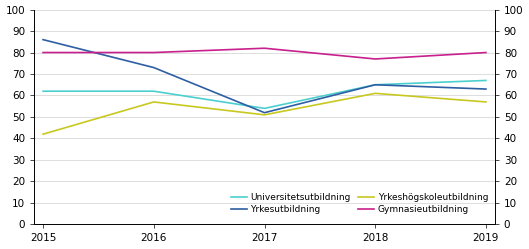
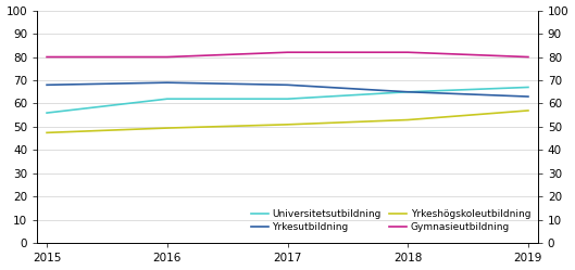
Universitetsutbildning/2015: 62 -> 56
Yrkesutbildning/2015: 86 -> 68
Yrkeshögskoleutbildning/2015: 42.0 -> 47.5
Yrkesutbildning/2016: 73 -> 69
Yrkeshögskoleutbildning/2016: 57.0 -> 49.5
Universitetsutbildning/2017: 54 -> 62
Yrkesutbildning/2017: 52 -> 68
Yrkeshögskoleutbildning/2018: 61.0 -> 53.0
Gymnasieutbildning/2018: 77 -> 82
